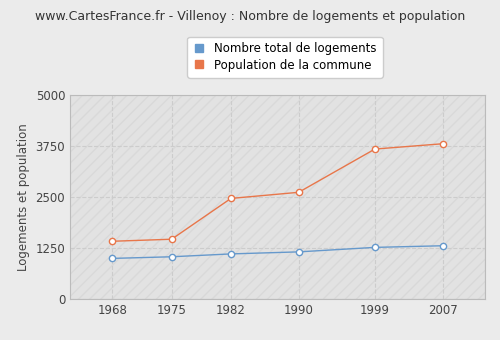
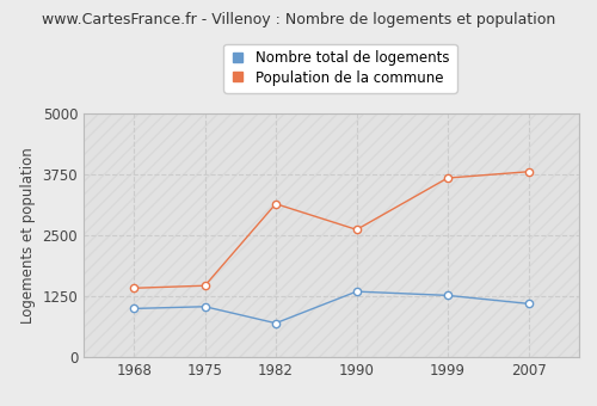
Nombre total de logements/1982: 1110 -> 700
Population de la commune/1982: 2470 -> 3150
Nombre total de logements/1990: 1160 -> 1350
Nombre total de logements/2007: 1310 -> 1100
